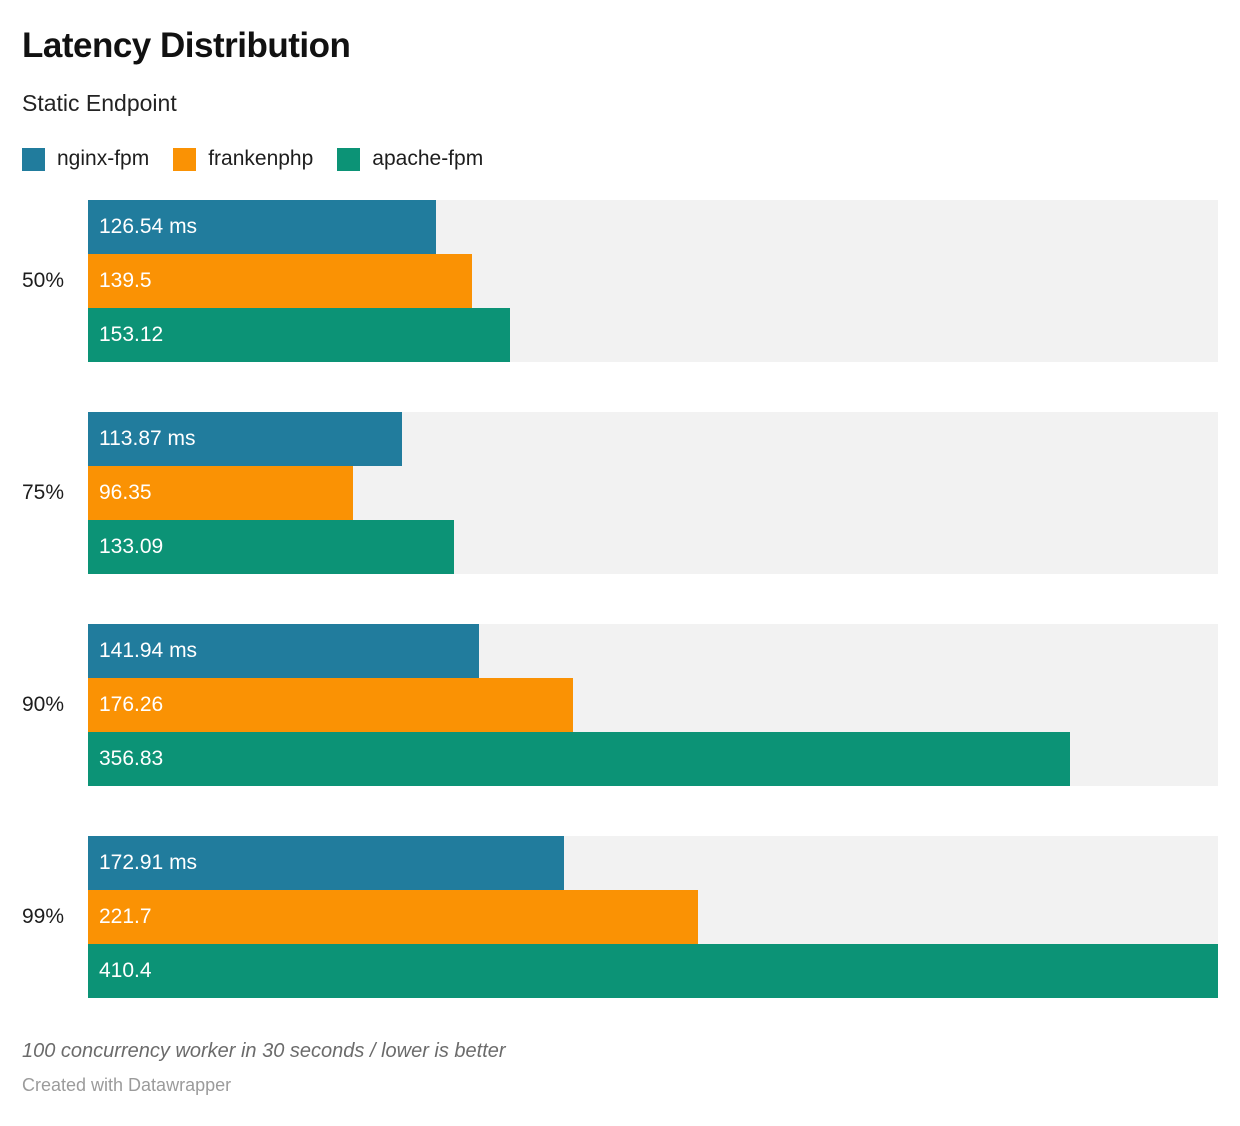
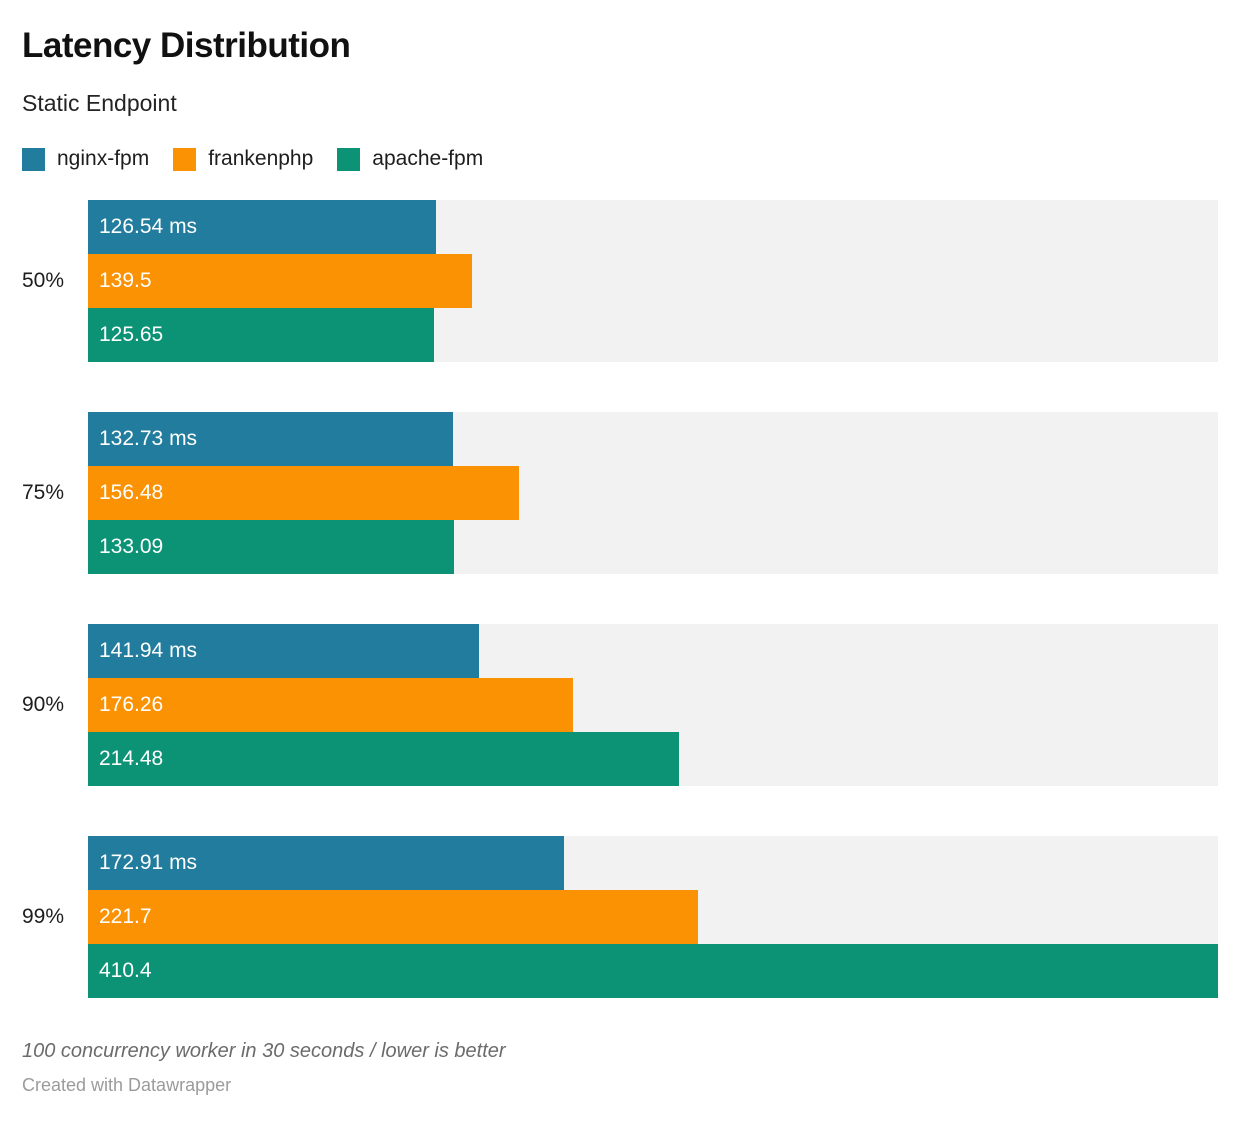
apache-fpm/50%: 153.12 -> 125.65
nginx-fpm/75%: 113.87 -> 132.73
frankenphp/75%: 96.35 -> 156.48
apache-fpm/90%: 356.83 -> 214.48
